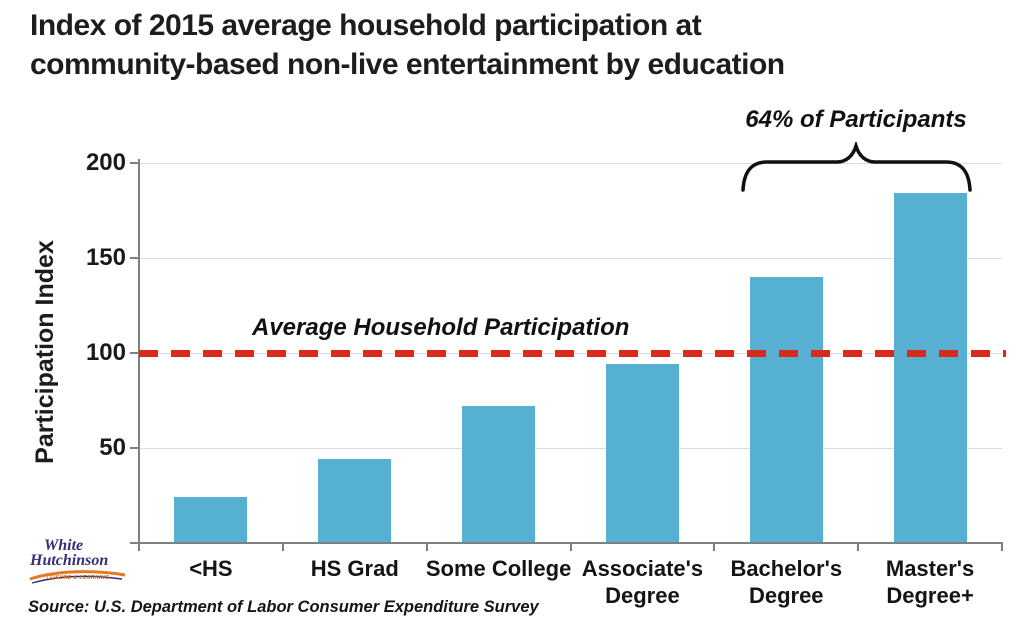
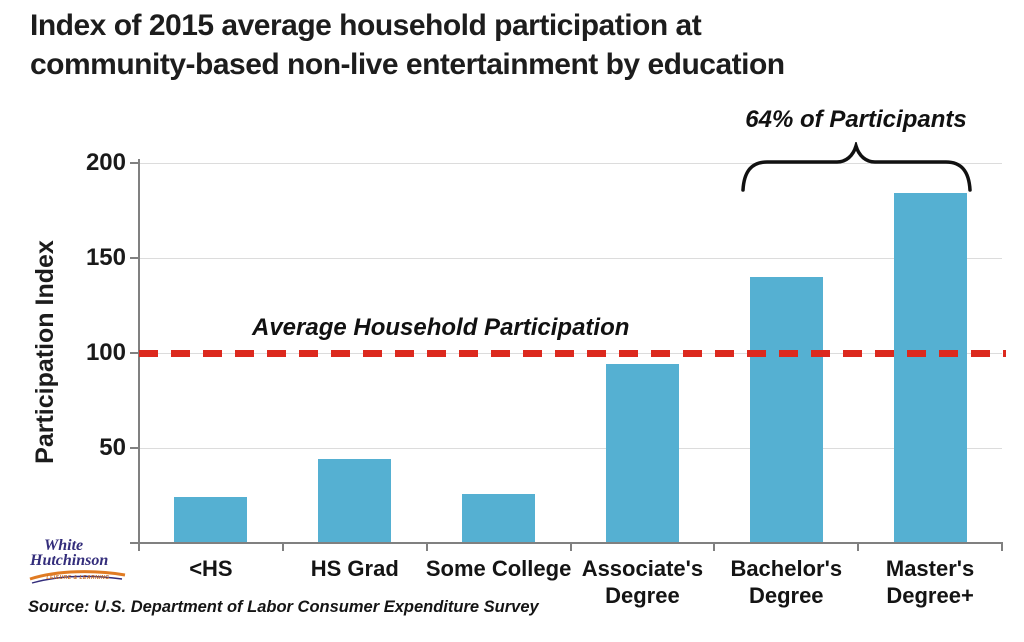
Some College: 72 -> 26
